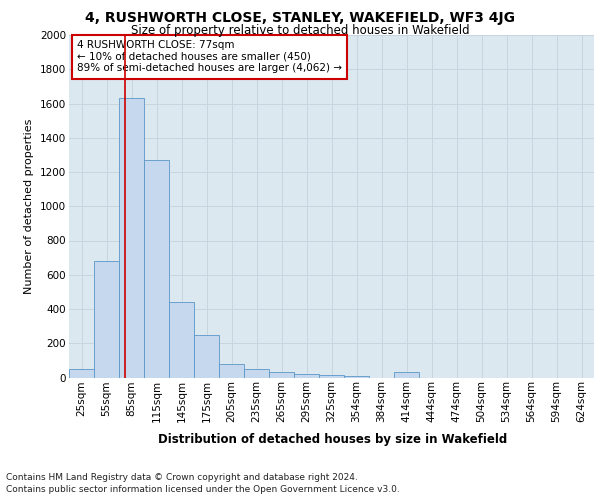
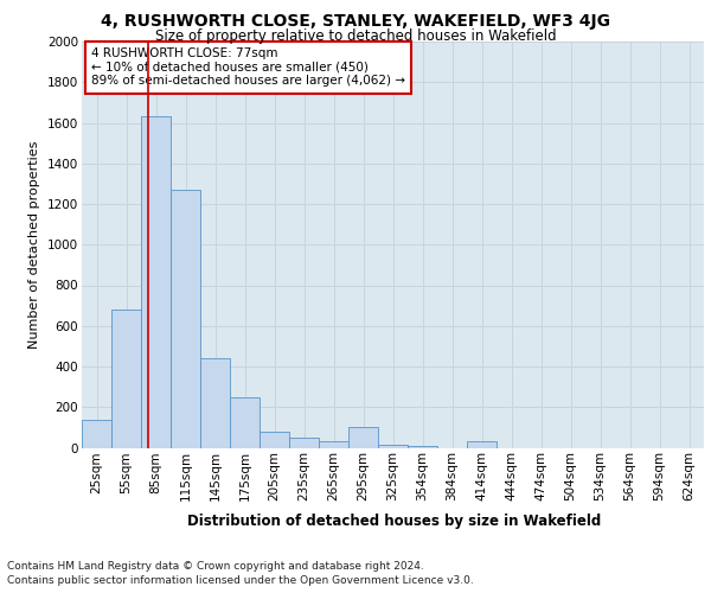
25sqm: 50 -> 140
295sqm: 20 -> 100
